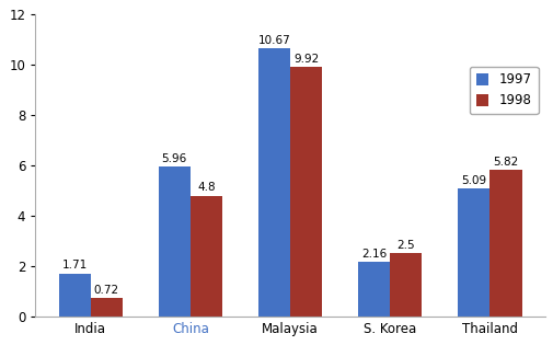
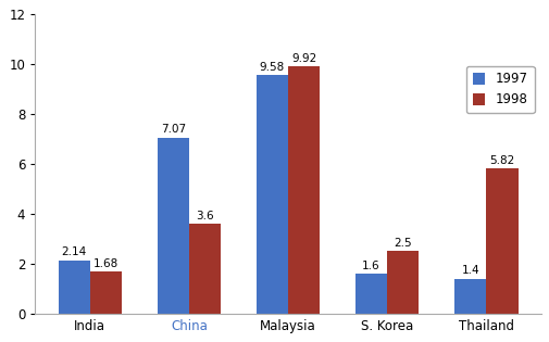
1997/India: 1.71 -> 2.14
1998/India: 0.72 -> 1.68
1997/China: 5.96 -> 7.07
1998/China: 4.8 -> 3.6
1997/Malaysia: 10.67 -> 9.58
1997/S. Korea: 2.16 -> 1.6
1997/Thailand: 5.09 -> 1.4
